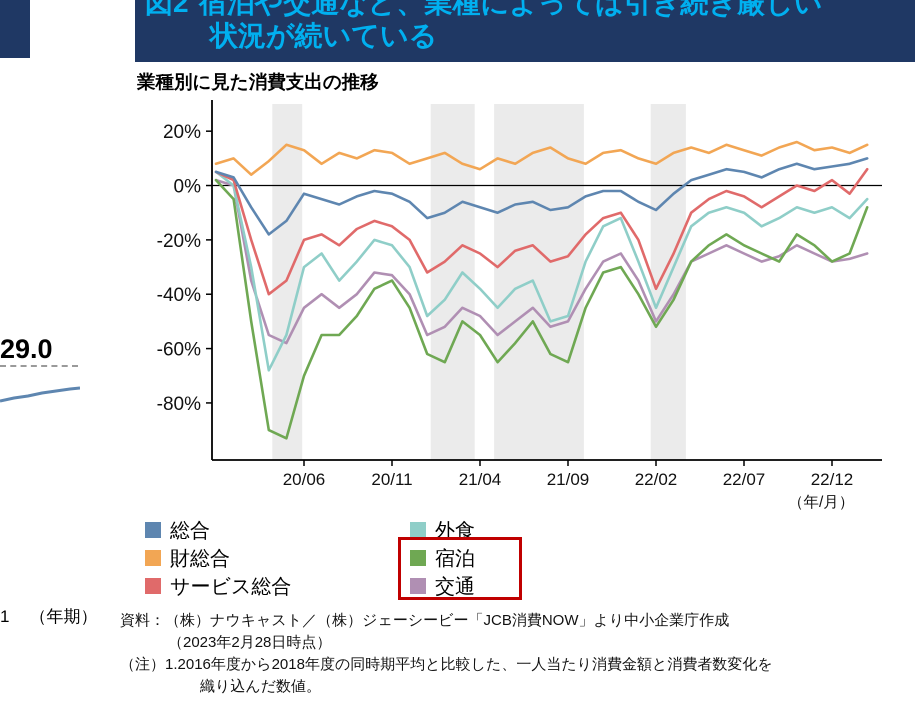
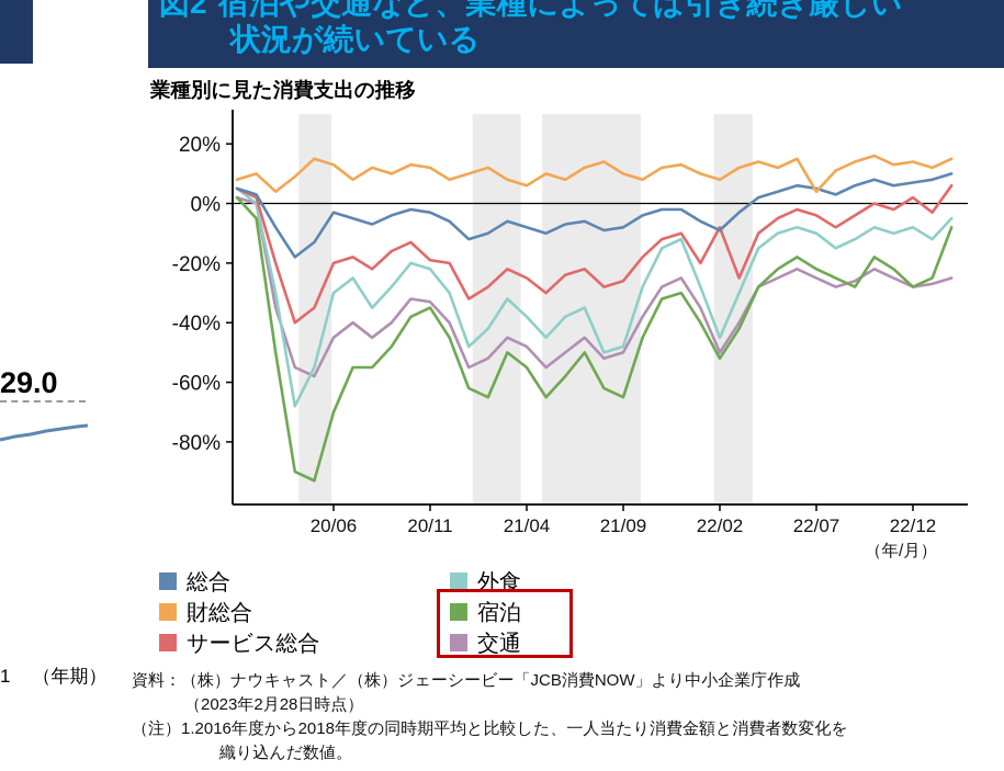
サービス総合/20/11: -15% -> -19%
サービス総合/22/02: -38% -> -8%
財総合/22/07: 13% -> 4%
